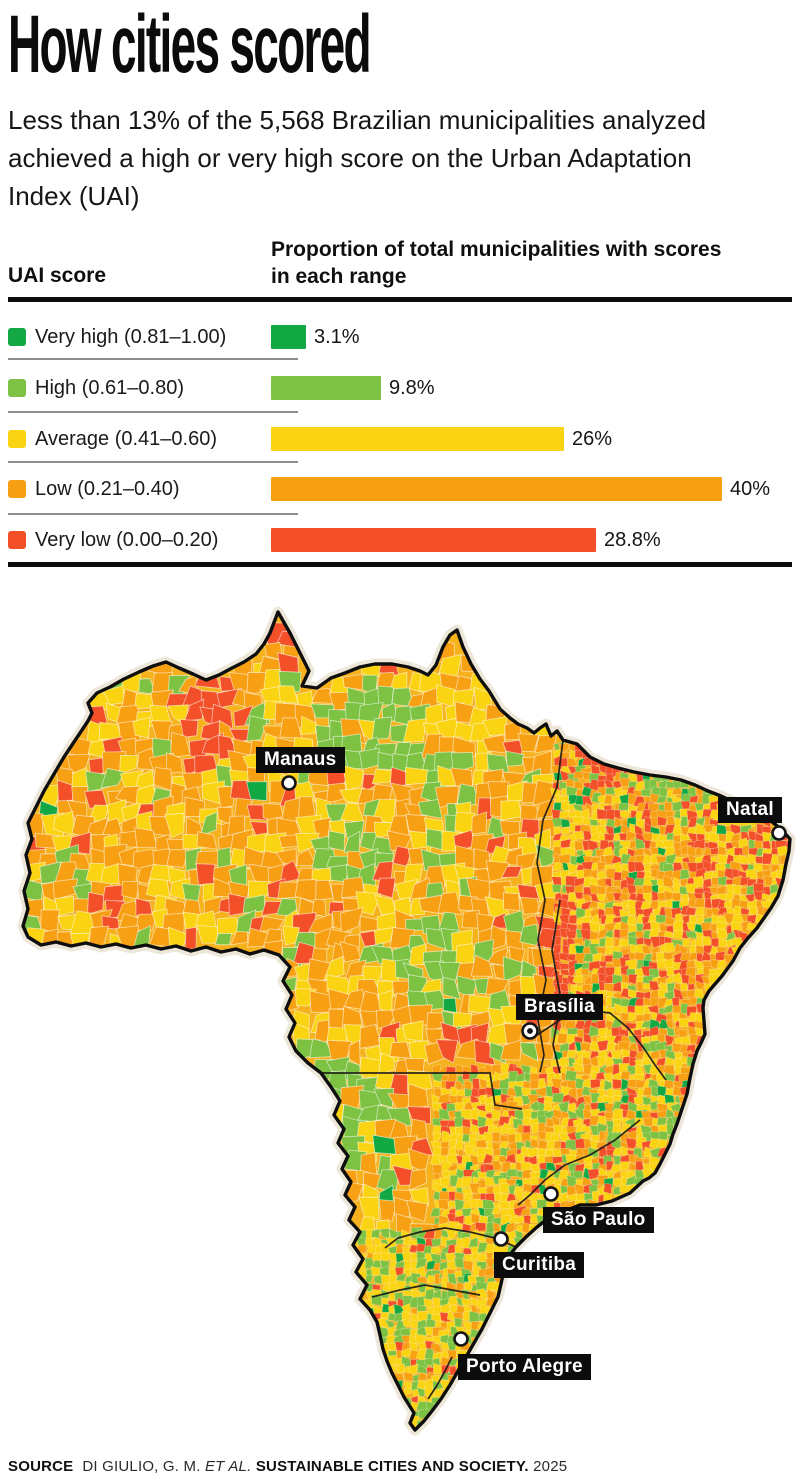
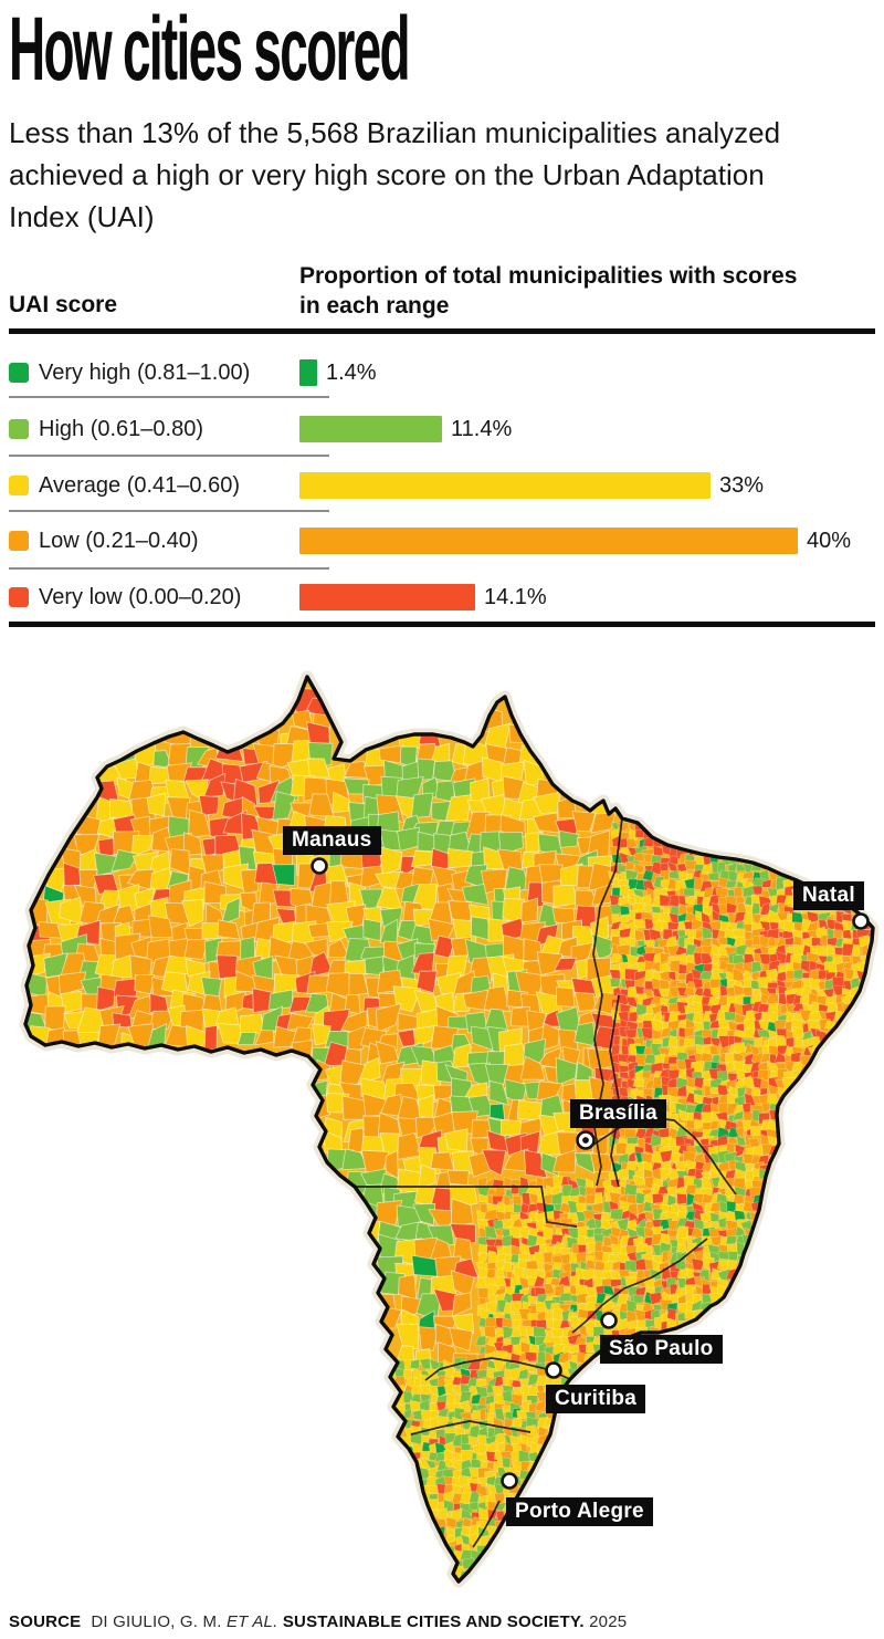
Very high (0.81–1.00): 3.1% -> 1.4%
High (0.61–0.80): 9.8% -> 11.4%
Average (0.41–0.60): 26% -> 33%
Very low (0.00–0.20): 28.8% -> 14.1%
